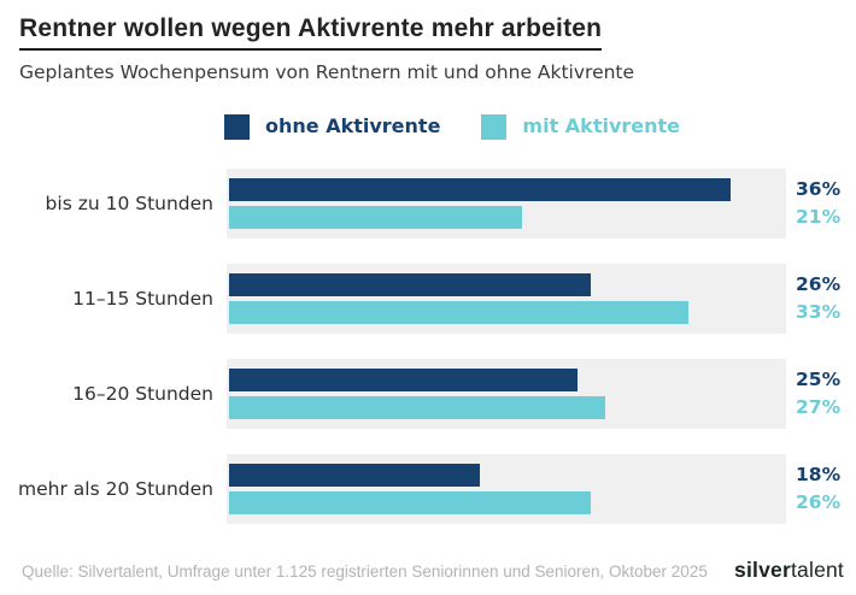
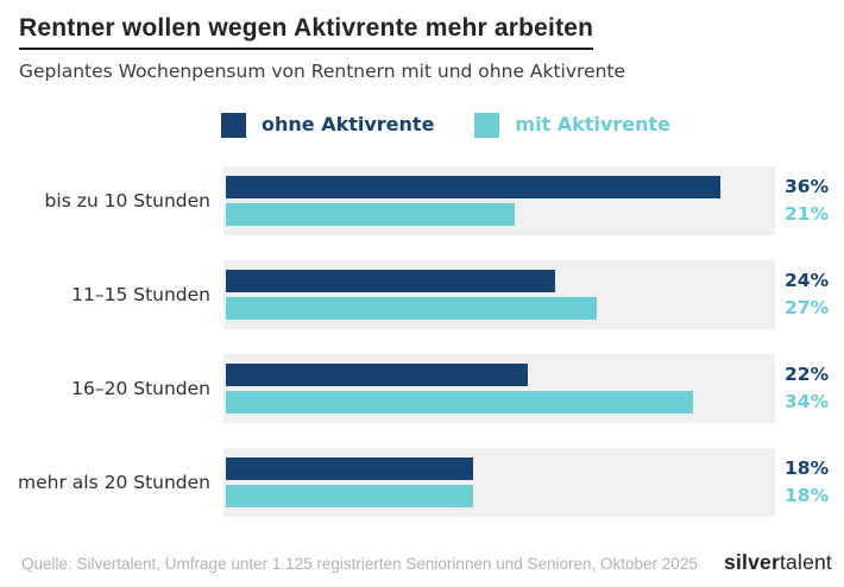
ohne Aktivrente/11–15 Stunden: 26% -> 24%
mit Aktivrente/11–15 Stunden: 33% -> 27%
ohne Aktivrente/16–20 Stunden: 25% -> 22%
mit Aktivrente/16–20 Stunden: 27% -> 34%
mit Aktivrente/mehr als 20 Stunden: 26% -> 18%
